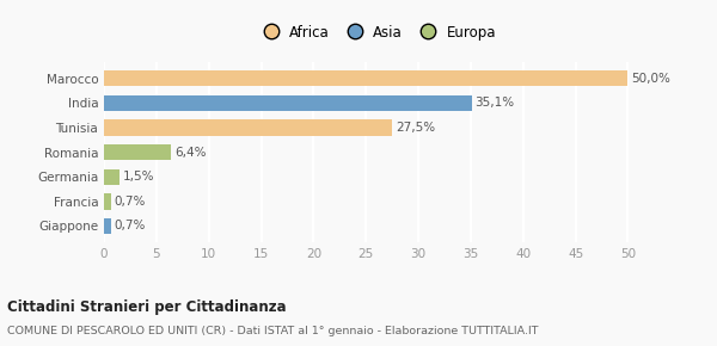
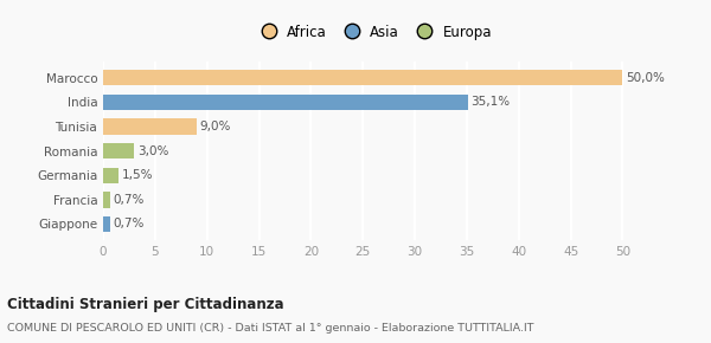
Tunisia: 27,5% -> 9,0%
Romania: 6,4% -> 3,0%
